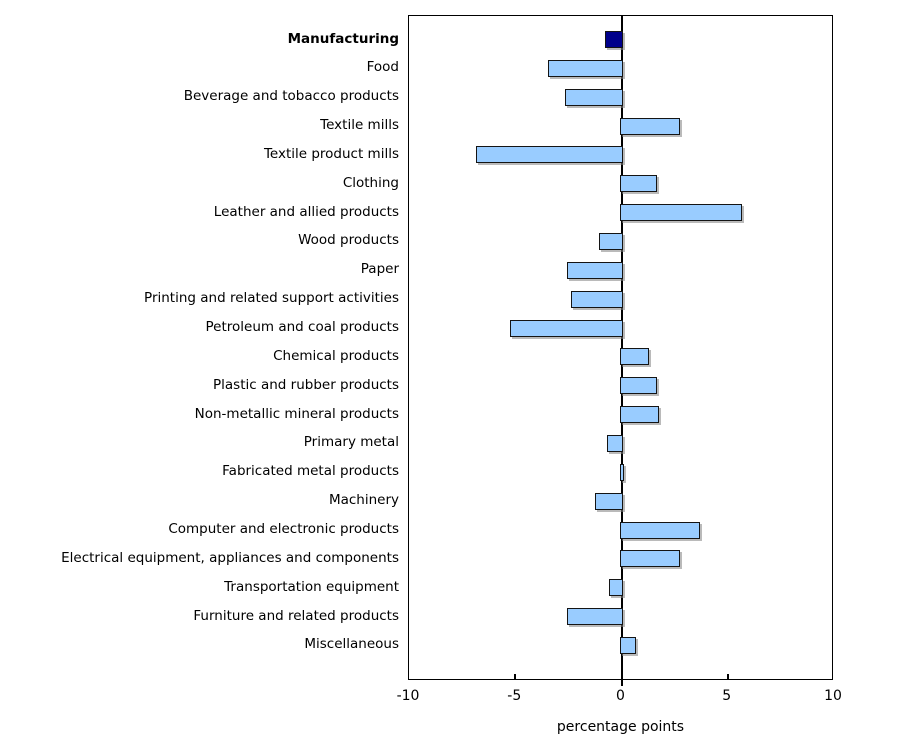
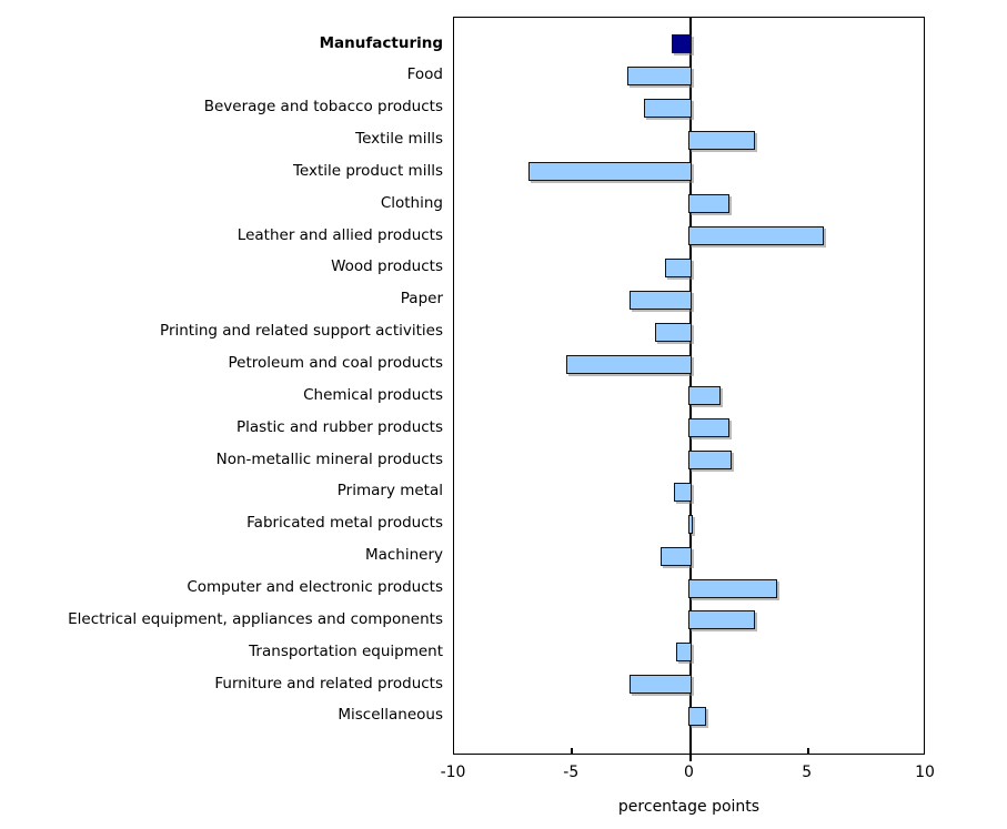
Food: -3.4 -> -2.6
Beverage and tobacco products: -2.6 -> -1.9
Printing and related support activities: -2.3 -> -1.4
